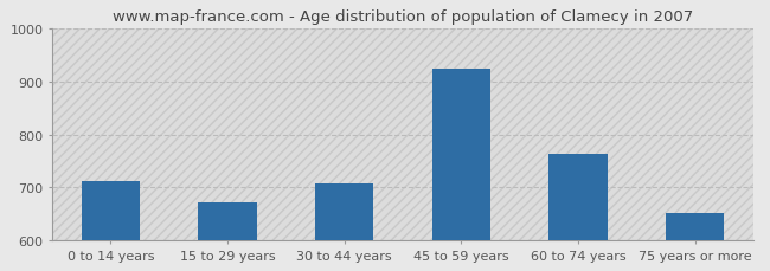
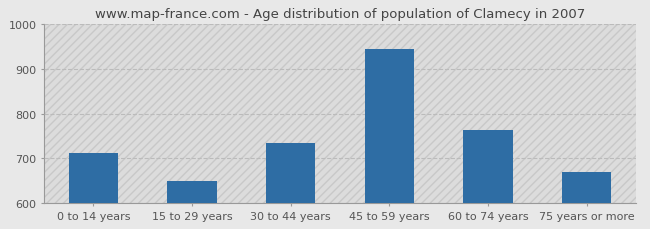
15 to 29 years: 672 -> 650
30 to 44 years: 708 -> 735
45 to 59 years: 924 -> 945
75 years or more: 651 -> 670
